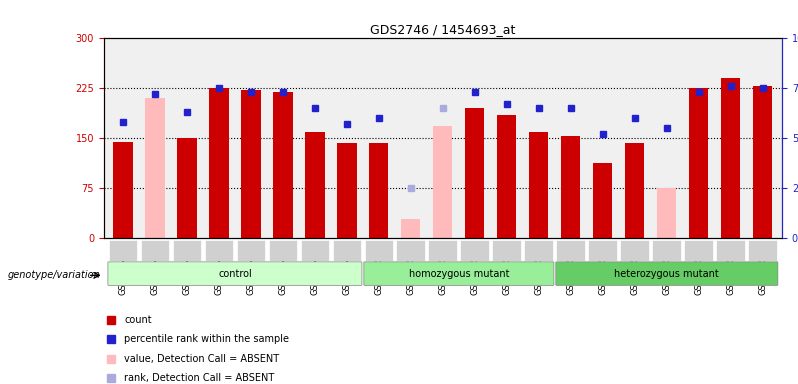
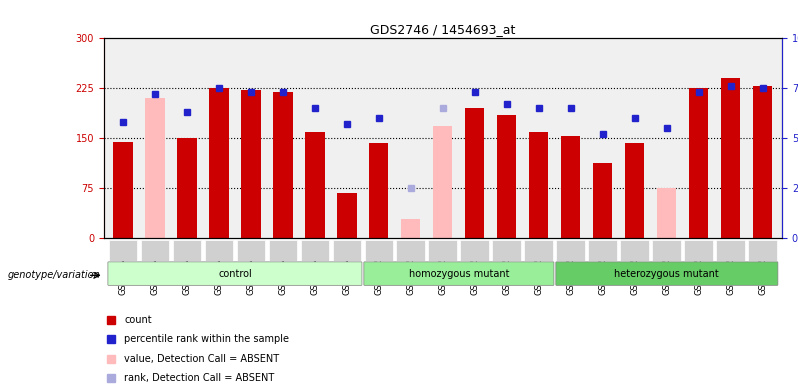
GSM147465: 143 -> 68
